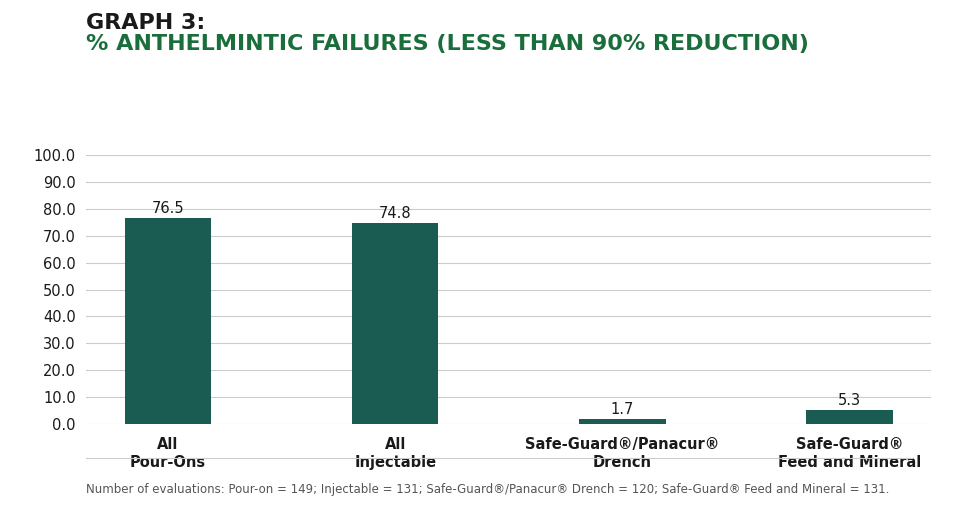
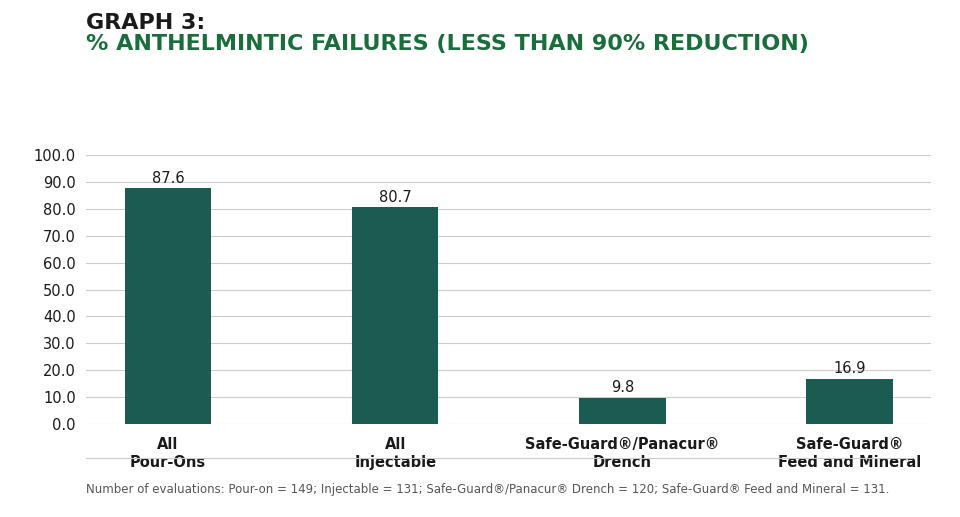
All Pour-Ons: 76.5 -> 87.6
All Injectable: 74.8 -> 80.7
Safe-Guard®/Panacur® Drench: 1.7 -> 9.8
Safe-Guard® Feed and Mineral: 5.3 -> 16.9
